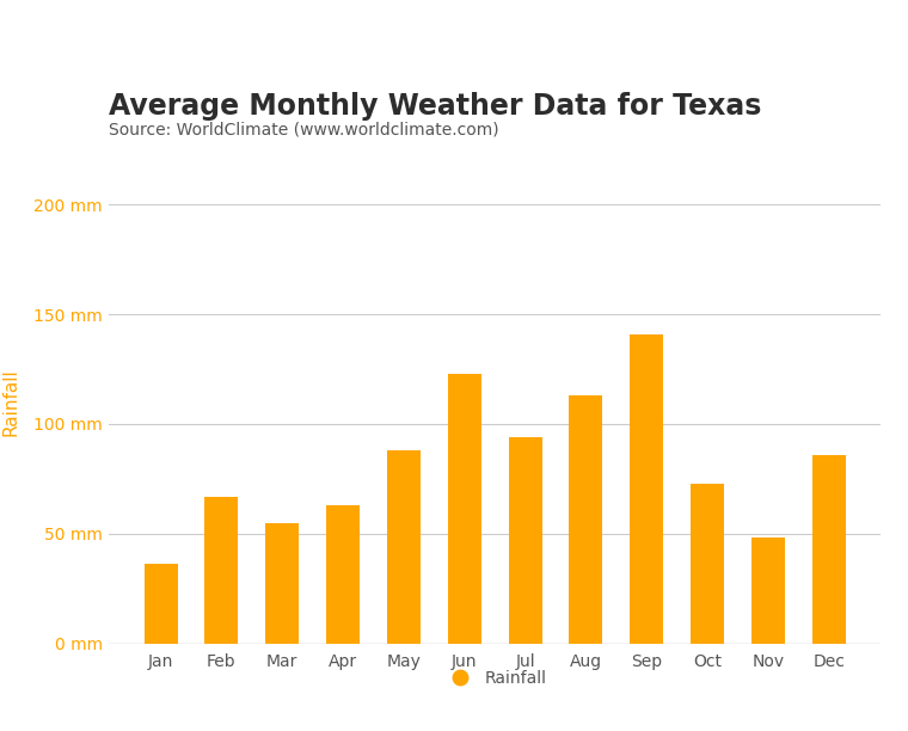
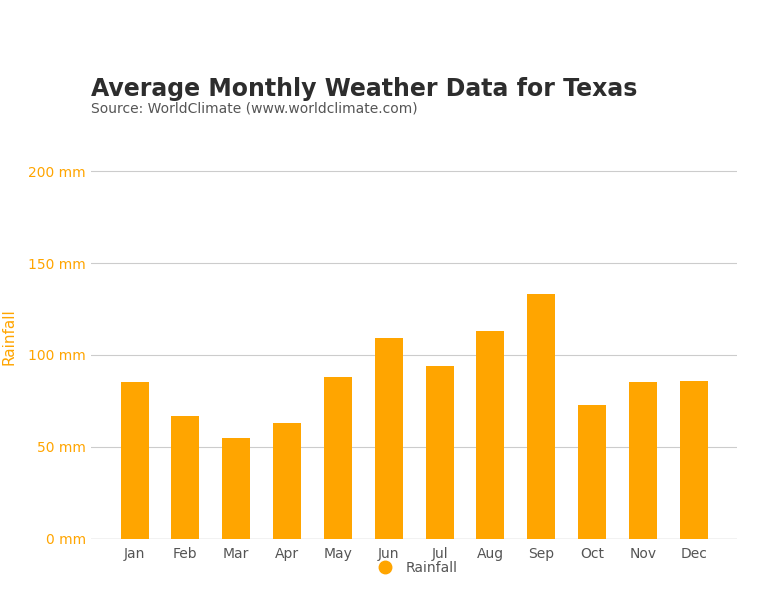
Jan: 36 mm -> 85 mm
Jun: 123 mm -> 109 mm
Sep: 141 mm -> 133 mm
Nov: 48 mm -> 85 mm
